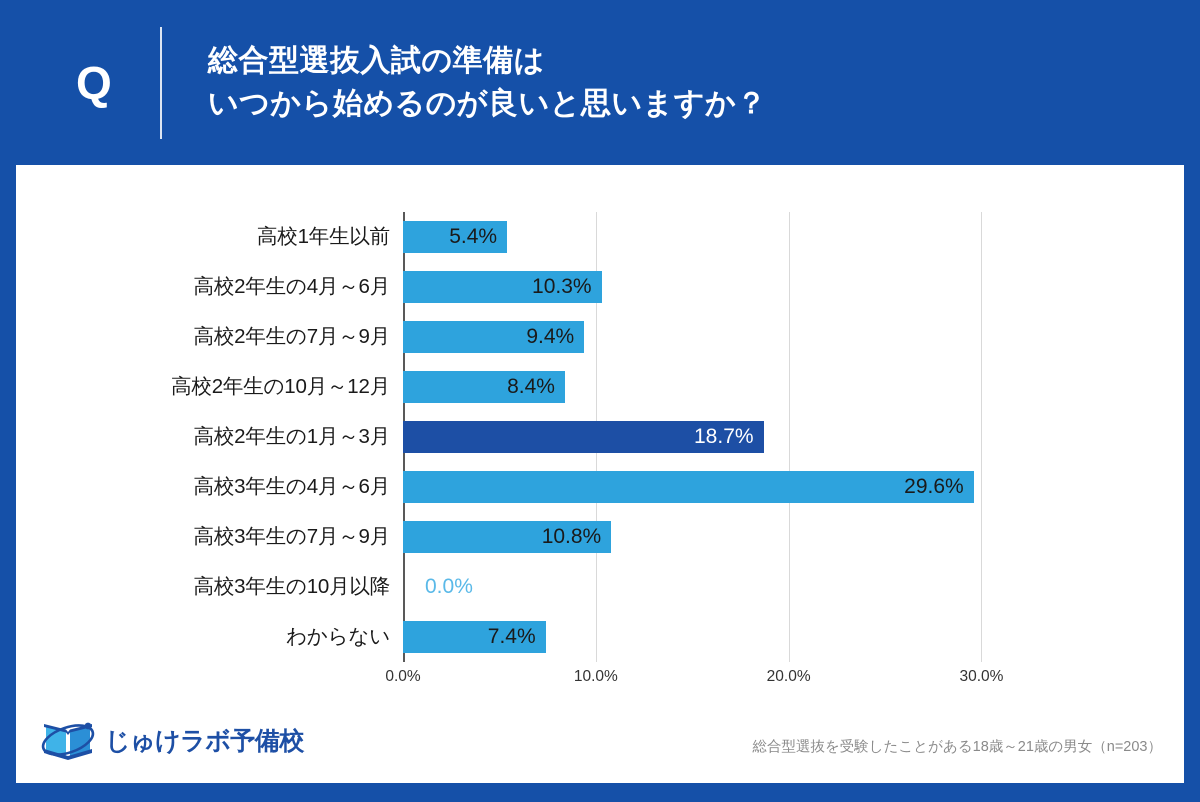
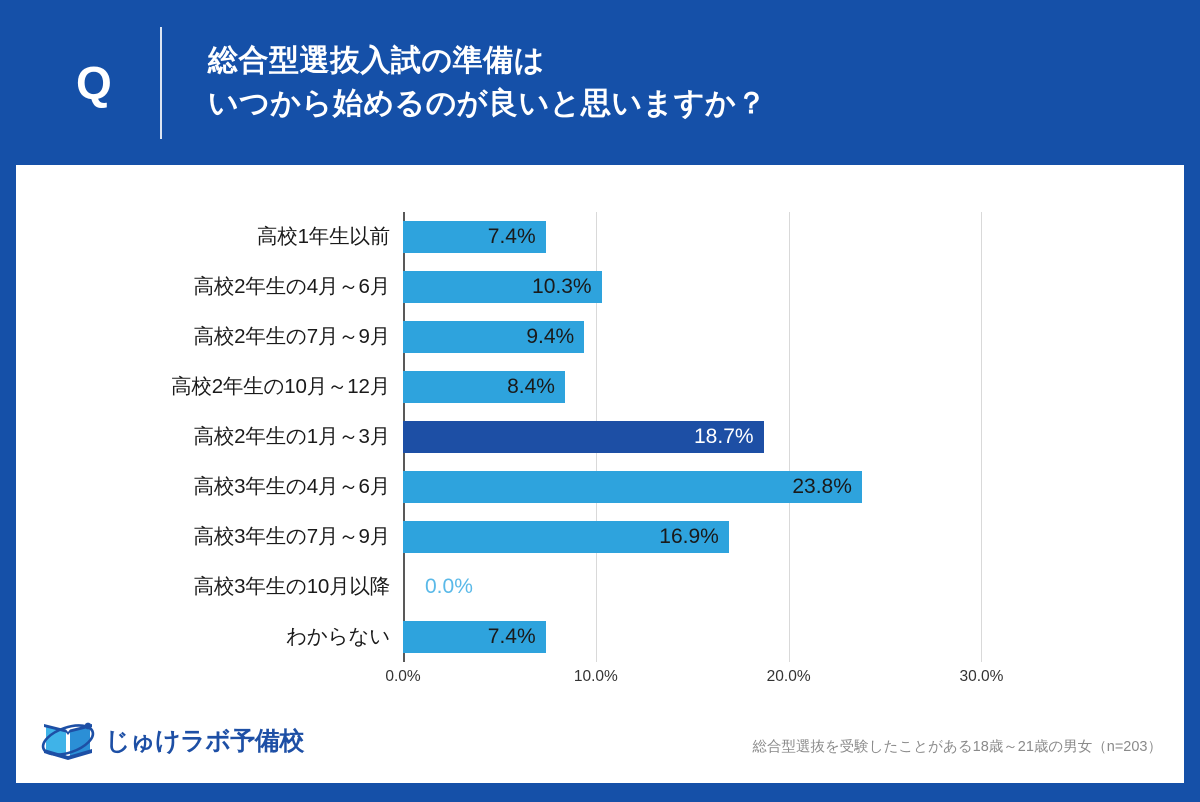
高校1年生以前: 5.4% -> 7.4%
高校3年生の4月～6月: 29.6% -> 23.8%
高校3年生の7月～9月: 10.8% -> 16.9%
